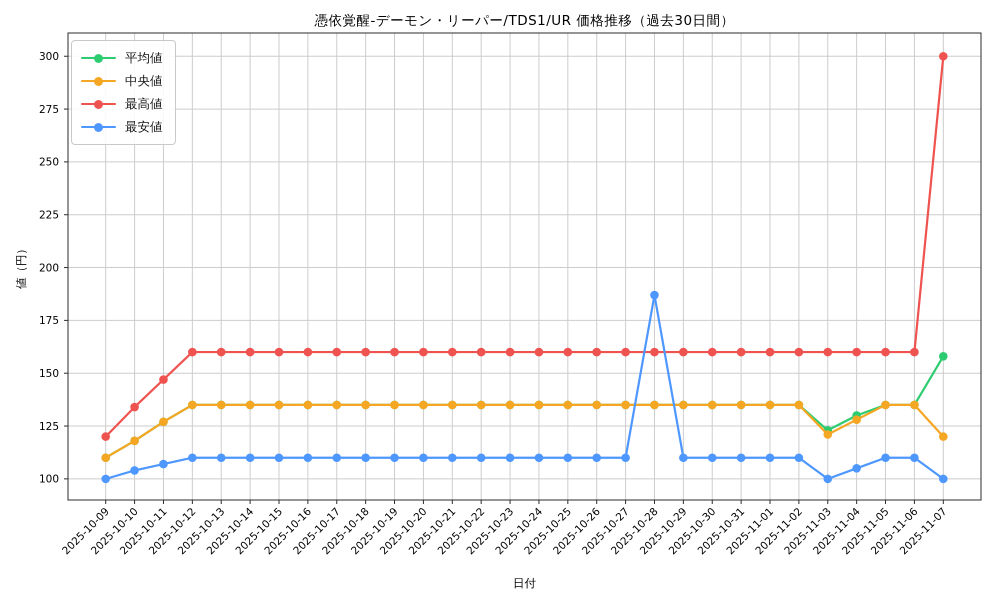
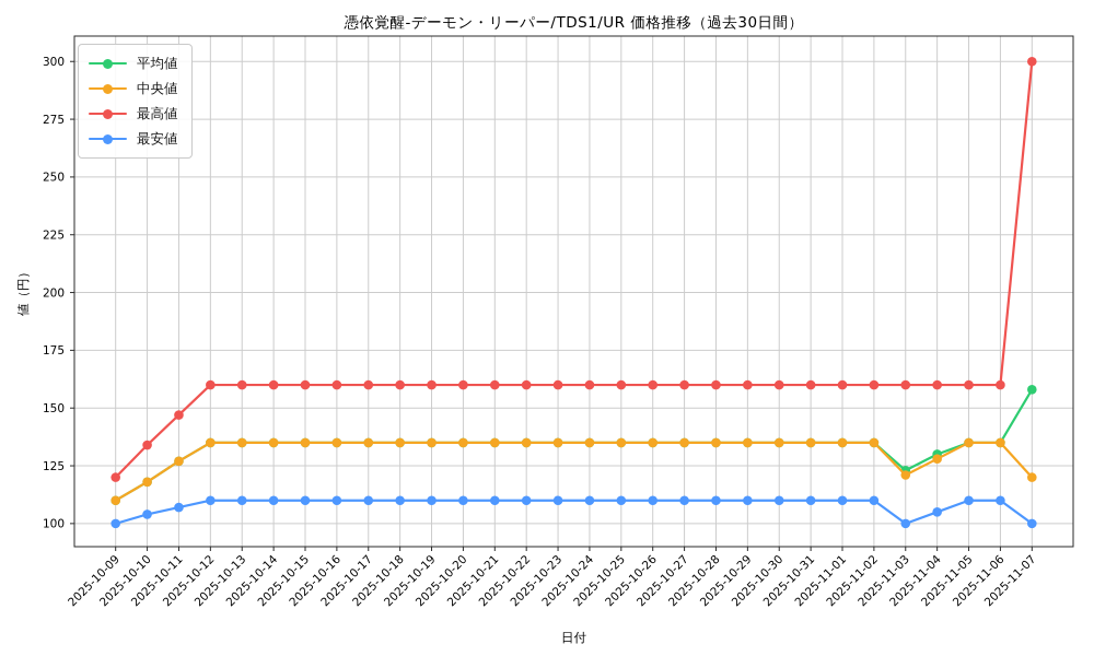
最安値/2025-10-28: 187 -> 110
